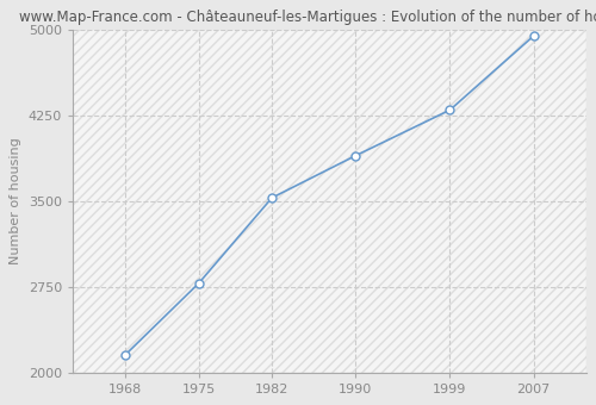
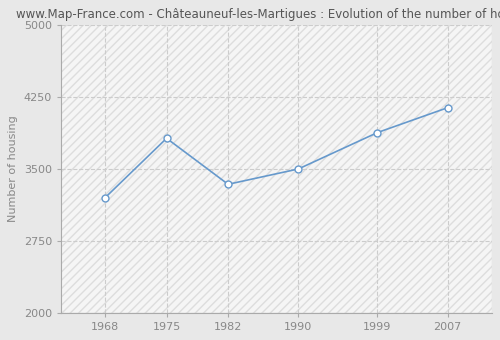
1968: 2150 -> 3200
1975: 2780 -> 3820
1982: 3530 -> 3340
1990: 3900 -> 3500
1999: 4300 -> 3880
2007: 4950 -> 4140
